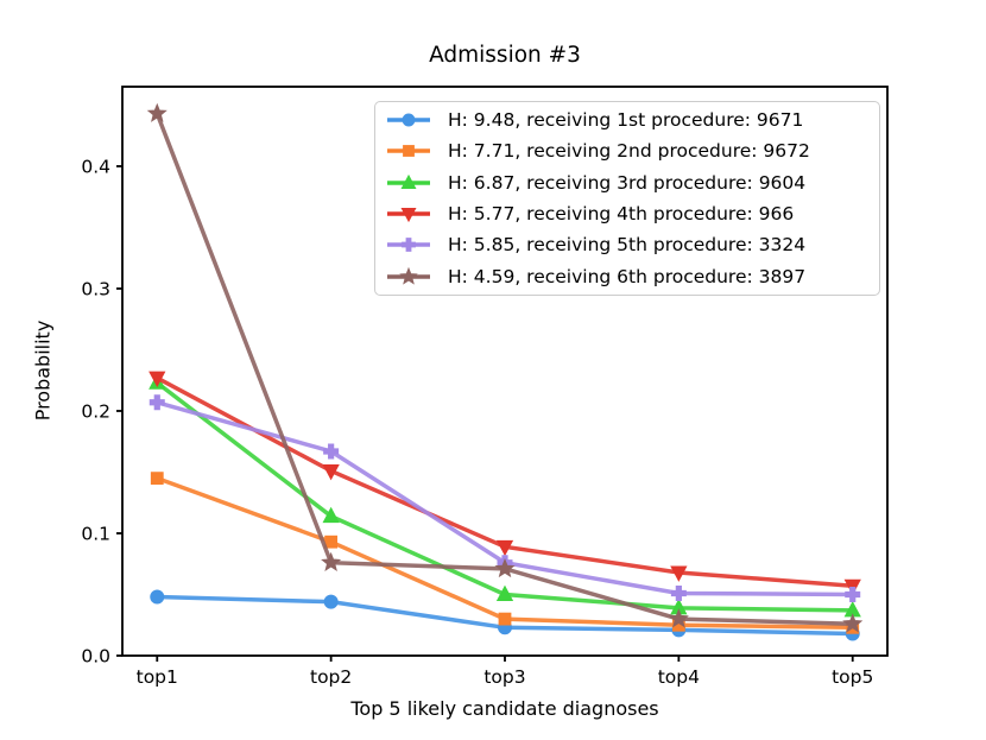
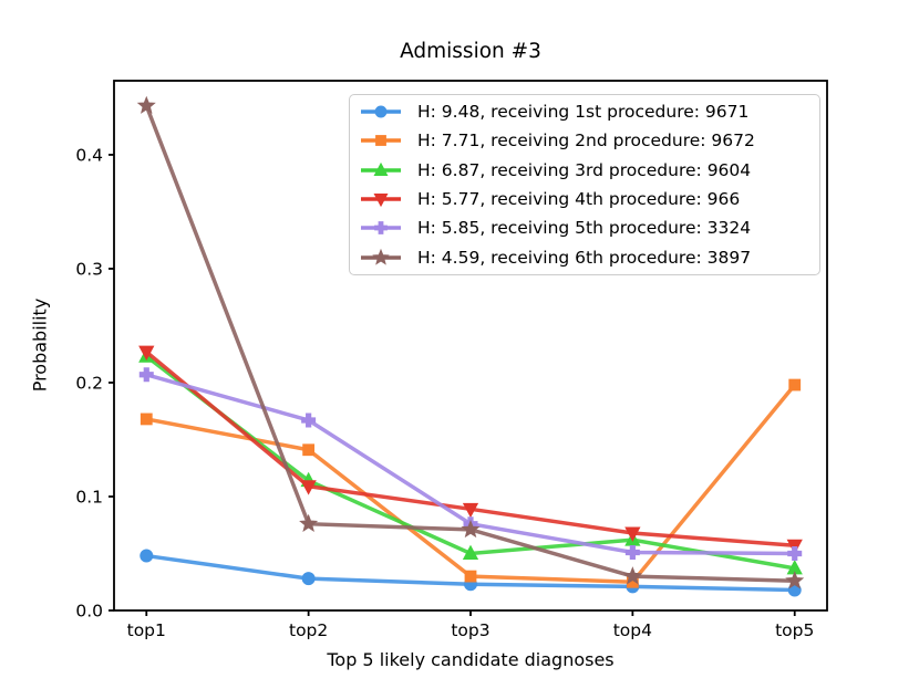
H: 7.71, receiving 2nd procedure: 9672/top1: 0.145 -> 0.168
H: 9.48, receiving 1st procedure: 9671/top2: 0.044 -> 0.028
H: 7.71, receiving 2nd procedure: 9672/top2: 0.093 -> 0.141
H: 5.77, receiving 4th procedure: 966/top2: 0.151 -> 0.109
H: 6.87, receiving 3rd procedure: 9604/top4: 0.039 -> 0.062
H: 7.71, receiving 2nd procedure: 9672/top5: 0.023 -> 0.198
